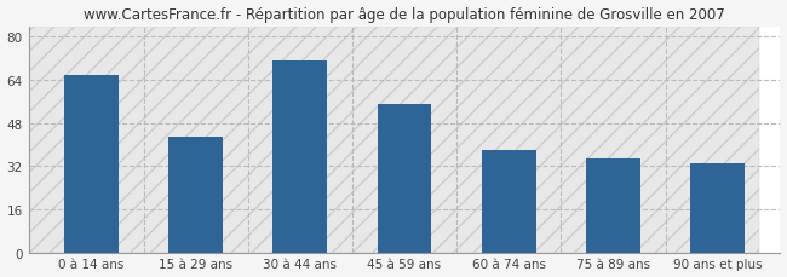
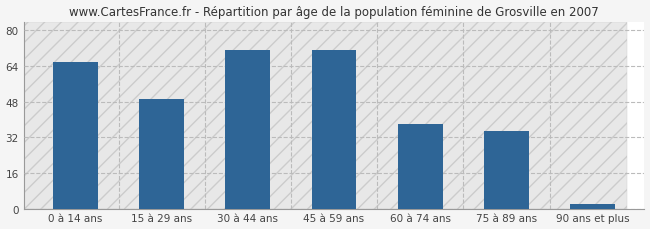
15 à 29 ans: 43 -> 49
45 à 59 ans: 55 -> 71
90 ans et plus: 33 -> 2
